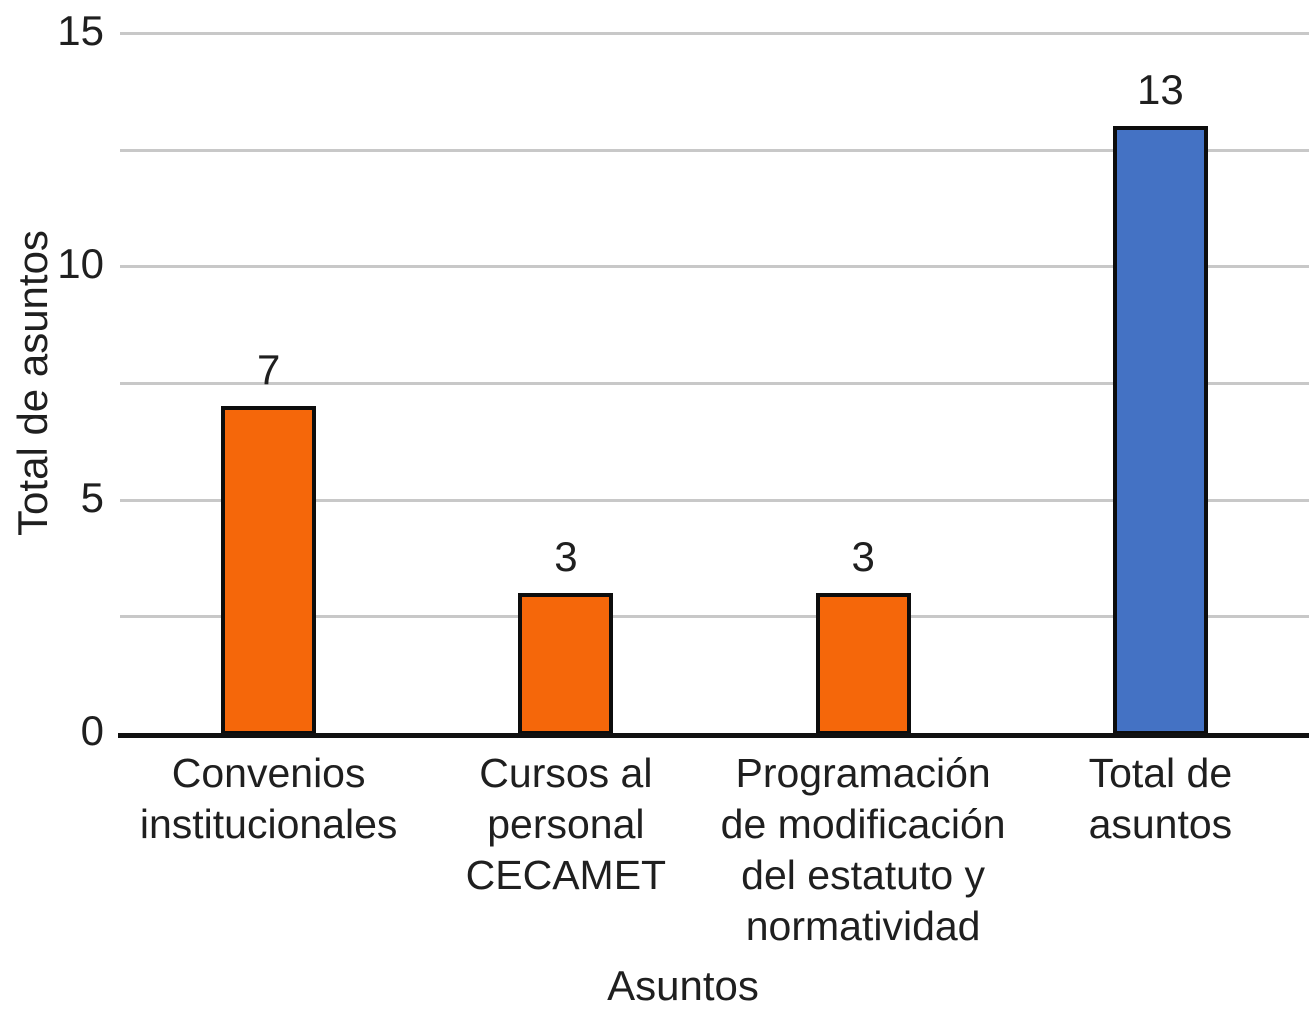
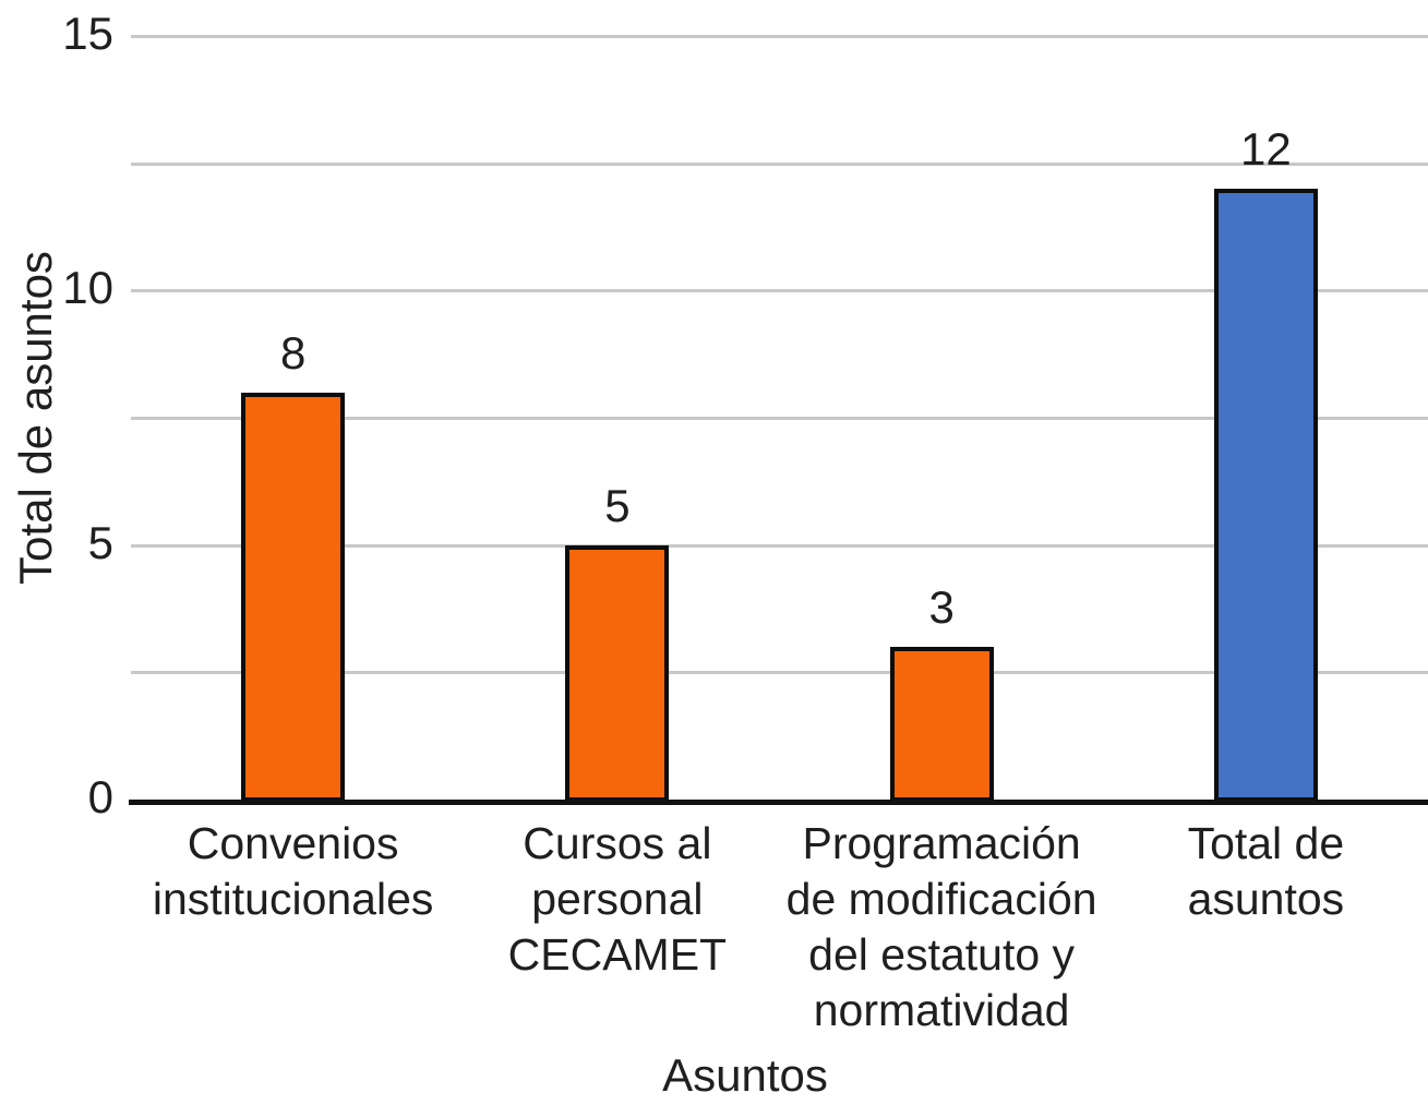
Convenios institucionales: 7 -> 8
Cursos al personal CECAMET: 3 -> 5
Total de asuntos: 13 -> 12
